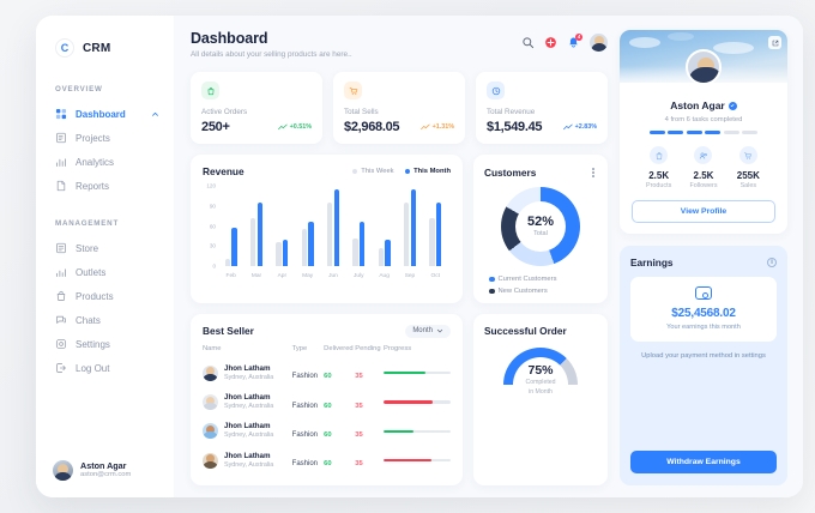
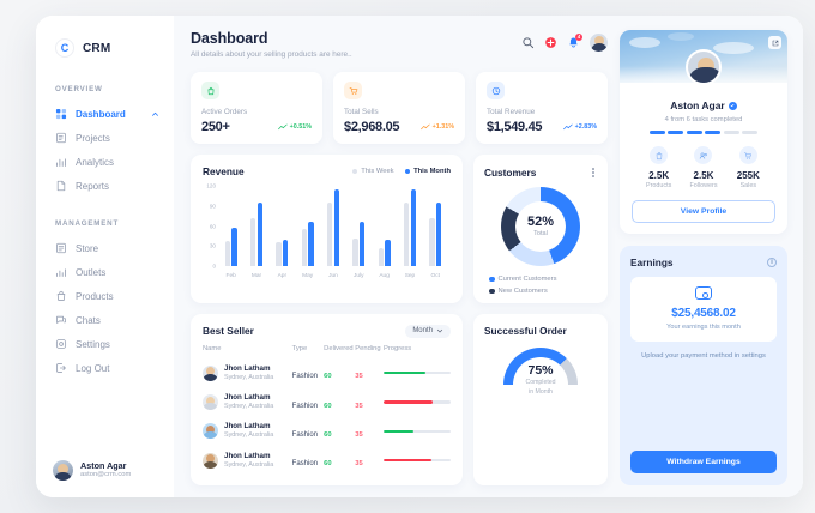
This Week/Feb: 10 -> 40
